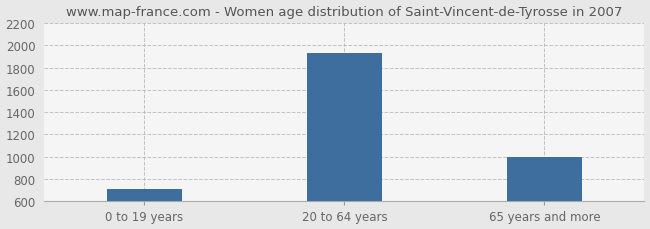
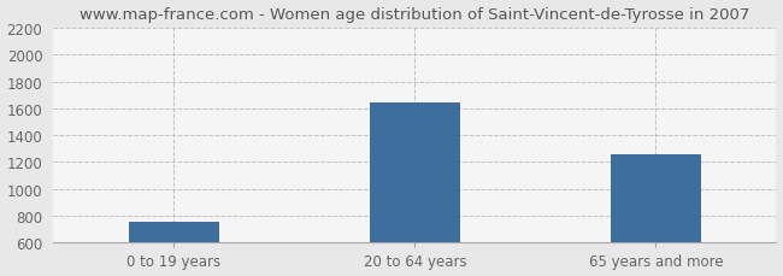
0 to 19 years: 710 -> 760
20 to 64 years: 1930 -> 1640
65 years and more: 1000 -> 1260
